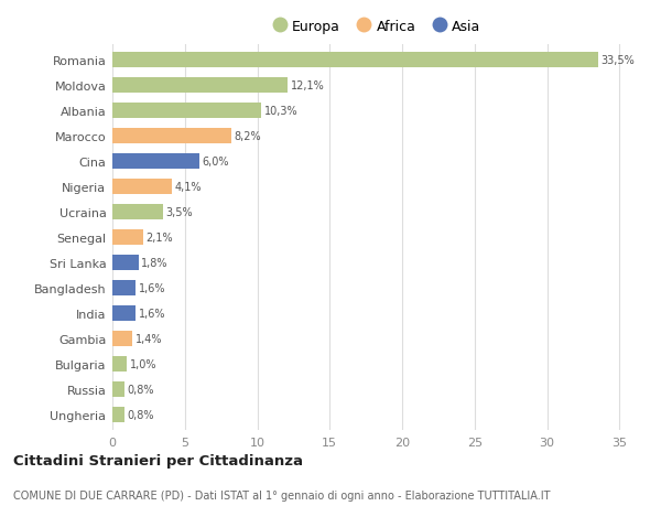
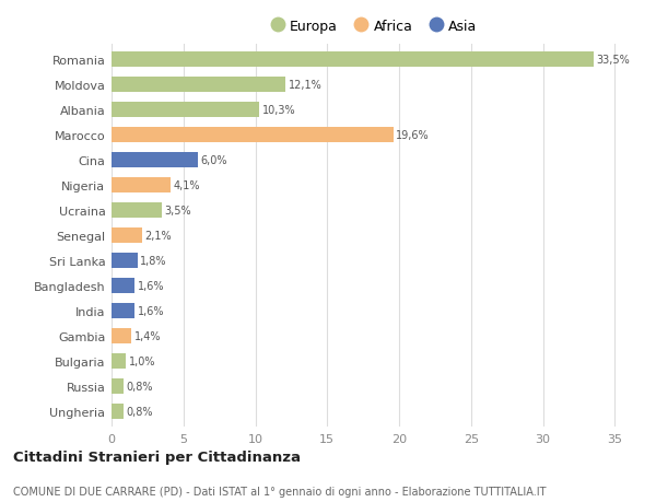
Marocco: 8,2% -> 19,6%
